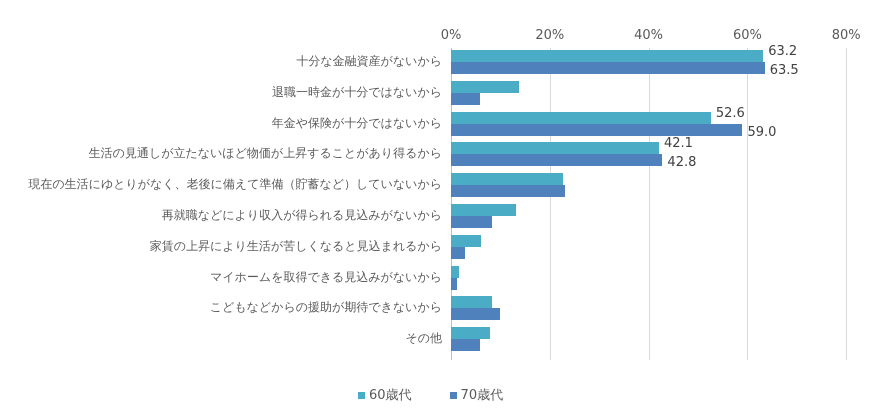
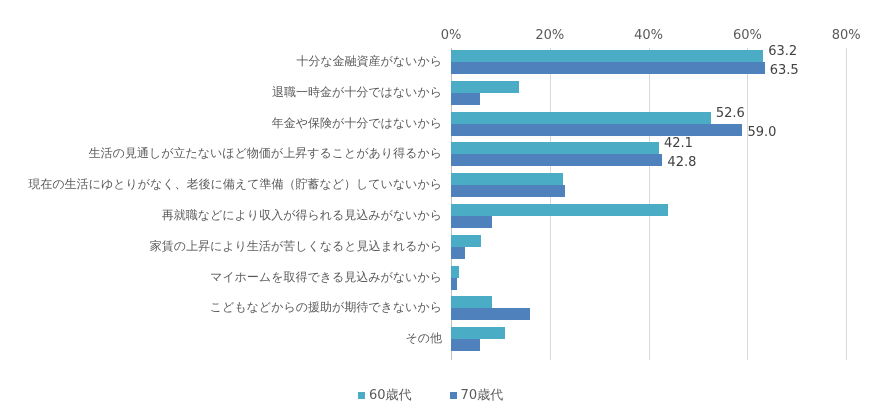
60歳代/再就職などにより収入が得られる見込みがないから: 13% -> 44%
70歳代/こどもなどからの援助が期待できないから: 10% -> 16%
60歳代/その他: 8% -> 11%
